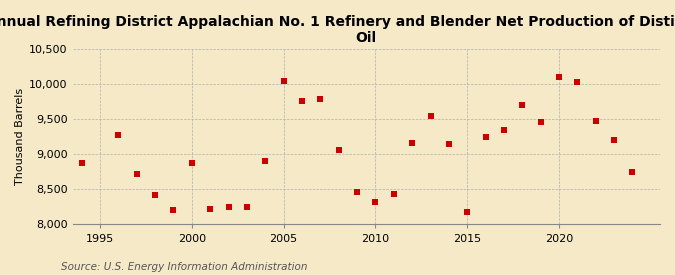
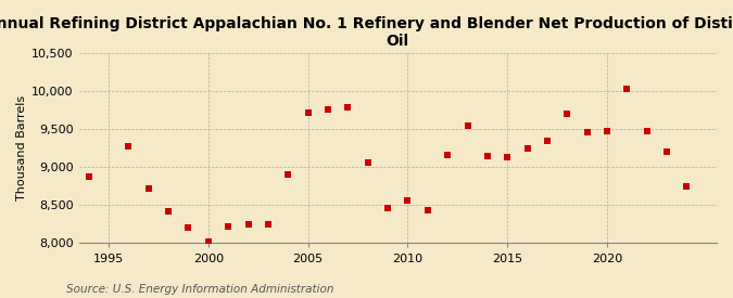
2000: 8,880 -> 8,020
2005: 10,040 -> 9,720
2010: 8,320 -> 8,560
2015: 8,180 -> 9,130
2020: 10,100 -> 9,480
